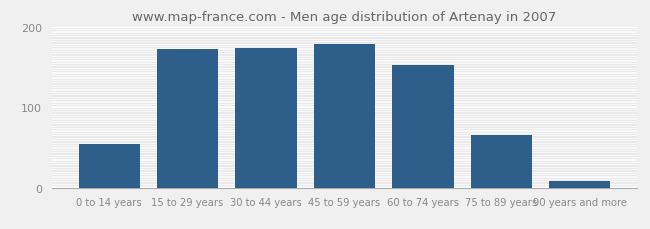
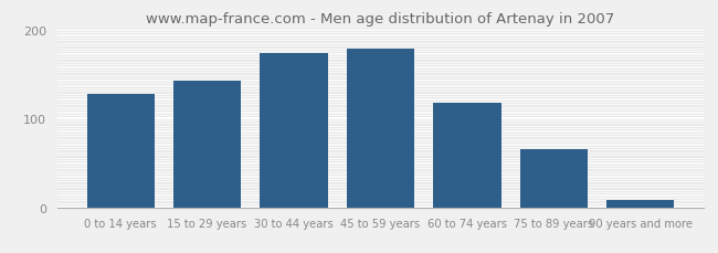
0 to 14 years: 54 -> 128
15 to 29 years: 172 -> 142
60 to 74 years: 152 -> 117
